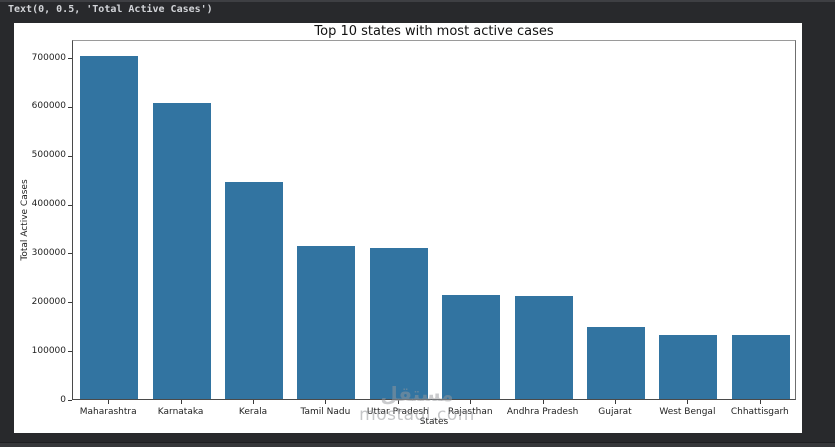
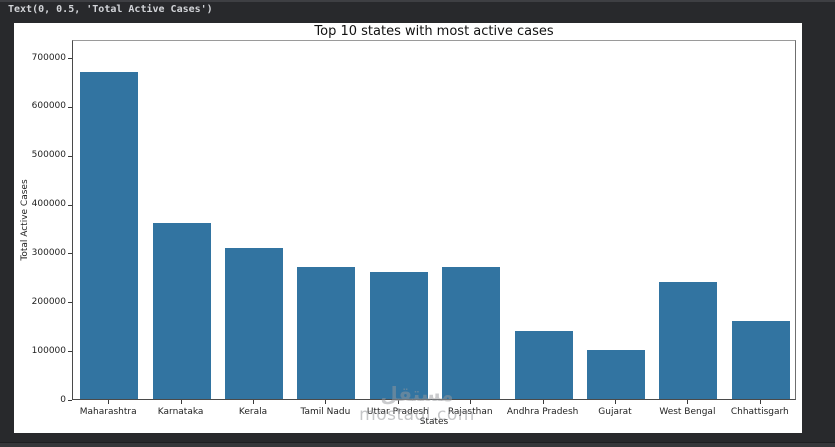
Maharashtra: 700000 -> 670000
Karnataka: 600000 -> 360000
Kerala: 440000 -> 310000
Tamil Nadu: 310000 -> 270000
Uttar Pradesh: 310000 -> 260000
Rajasthan: 210000 -> 270000
Andhra Pradesh: 210000 -> 140000
Gujarat: 150000 -> 100000
West Bengal: 130000 -> 240000
Chhattisgarh: 130000 -> 160000
